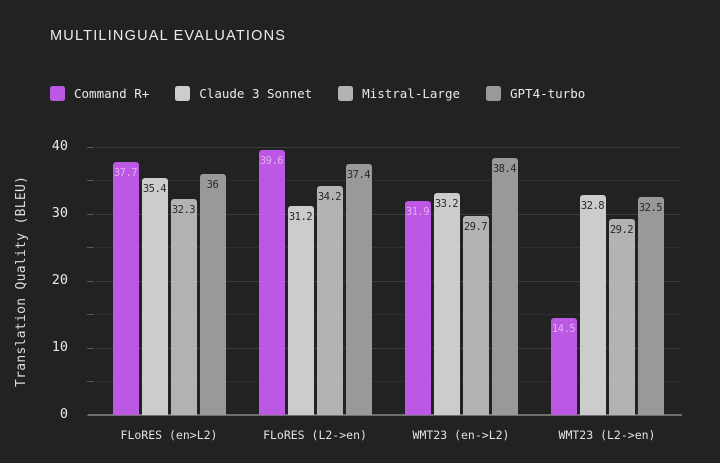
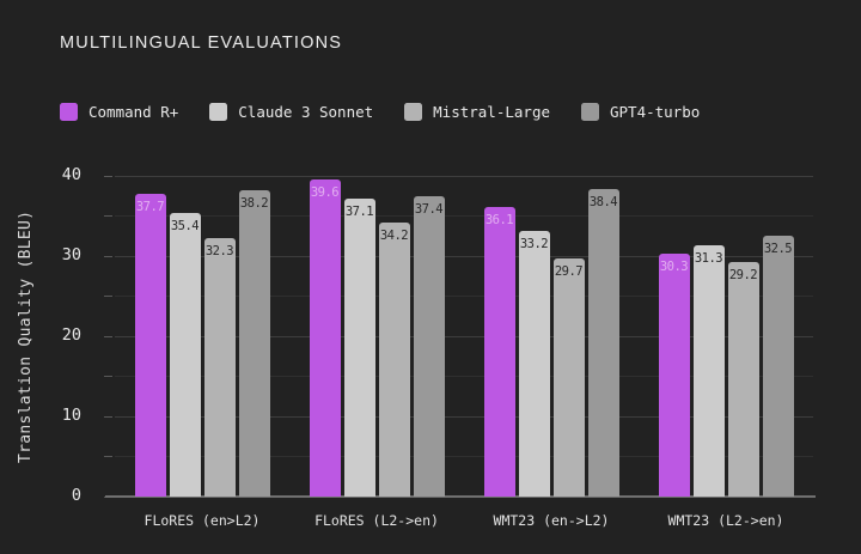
GPT4-turbo/FLoRES (en>L2): 36 -> 38.2
Claude 3 Sonnet/FLoRES (L2->en): 31.2 -> 37.1
Command R+/WMT23 (en->L2): 31.9 -> 36.1
Command R+/WMT23 (L2->en): 14.5 -> 30.3
Claude 3 Sonnet/WMT23 (L2->en): 32.8 -> 31.3
